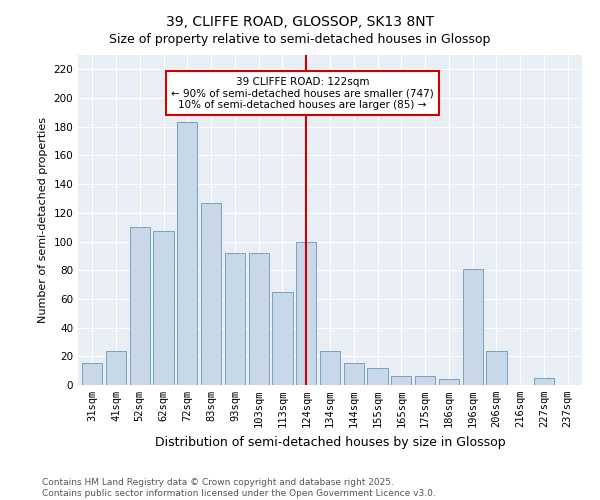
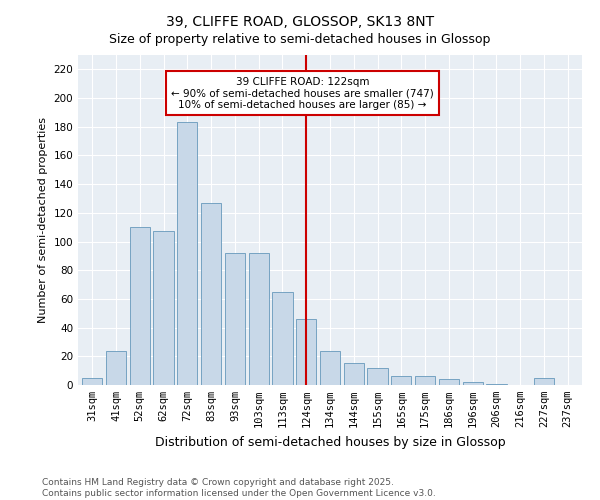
31sqm: 15 -> 5
124sqm: 100 -> 46
196sqm: 81 -> 2
206sqm: 24 -> 1
